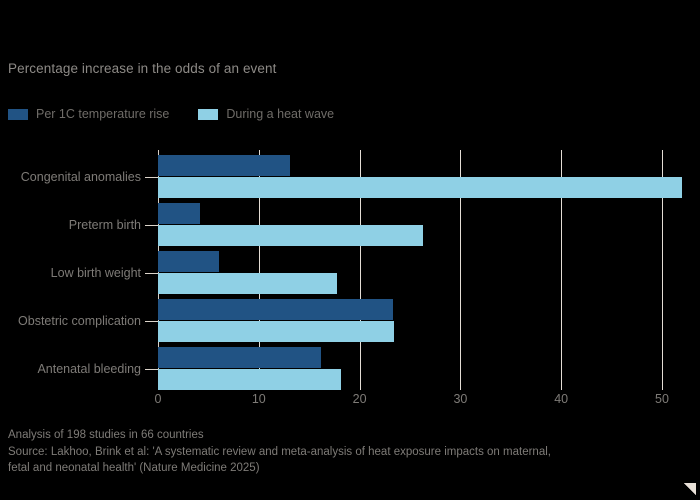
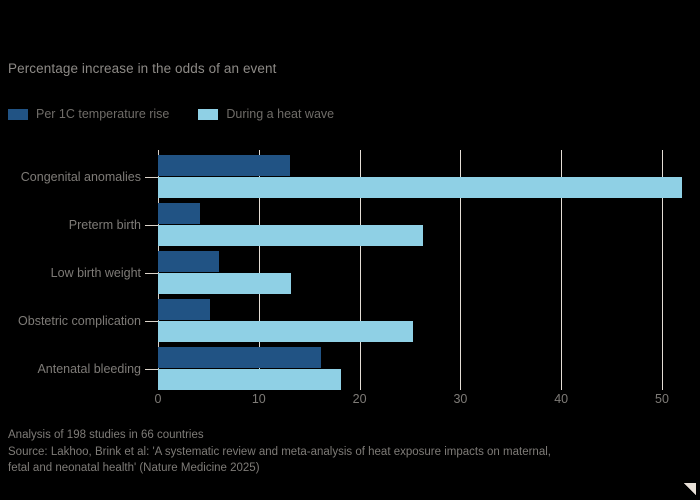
During a heat wave/Low birth weight: 17.8 -> 13.2
Per 1C temperature rise/Obstetric complication: 23.3 -> 5.2
During a heat wave/Obstetric complication: 23.4 -> 25.3
